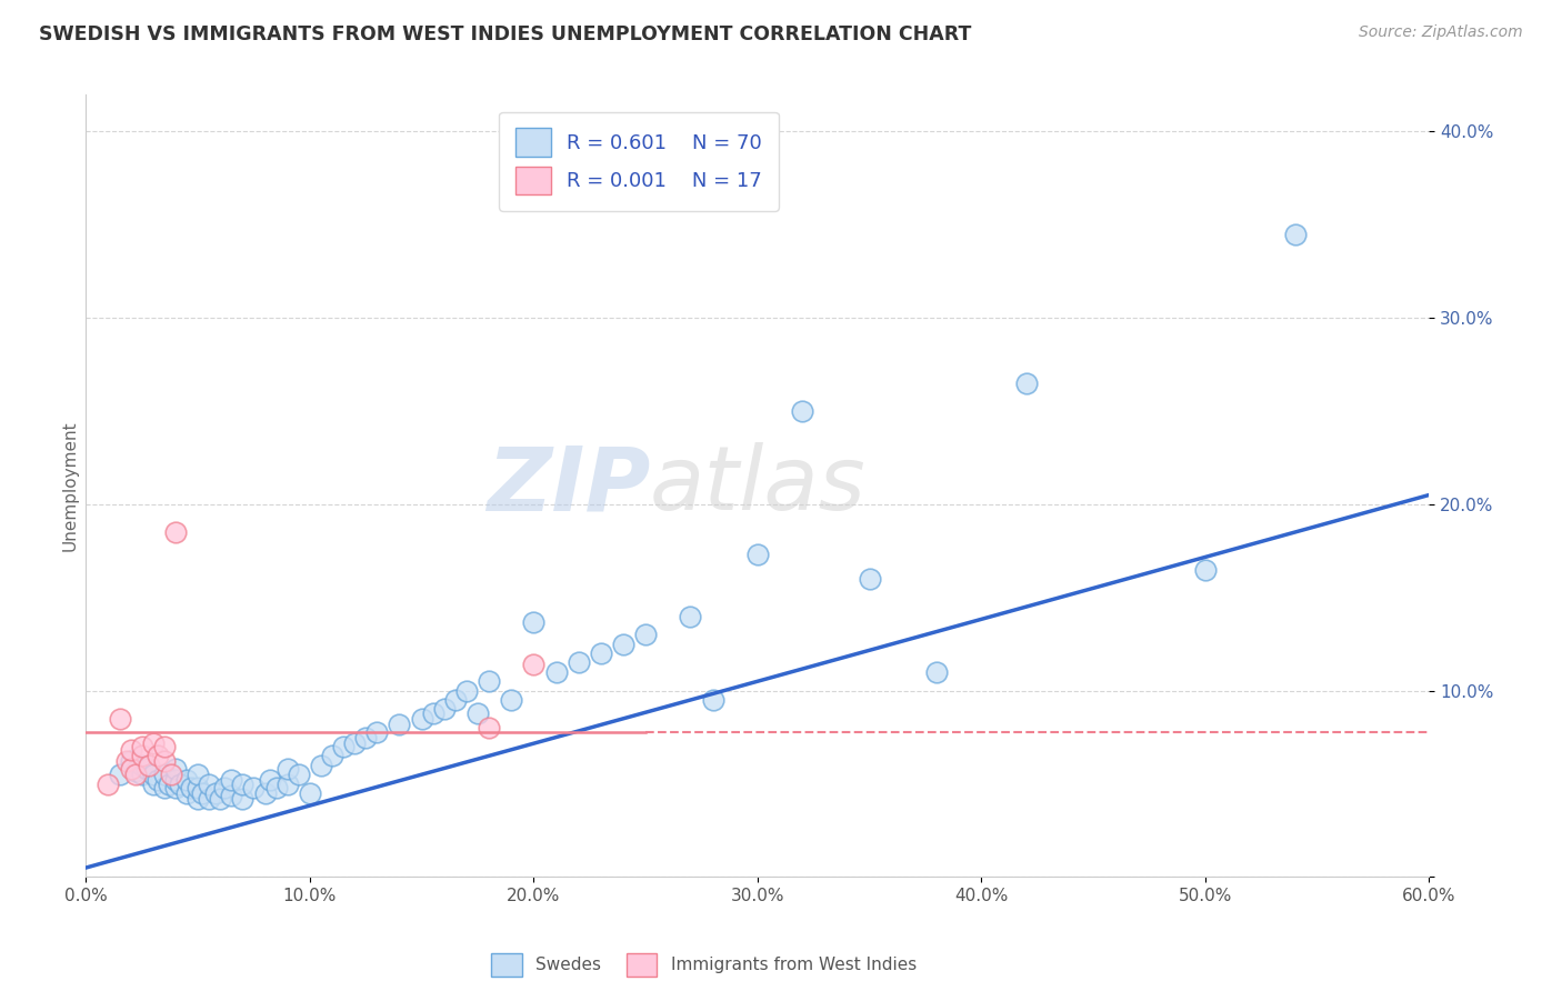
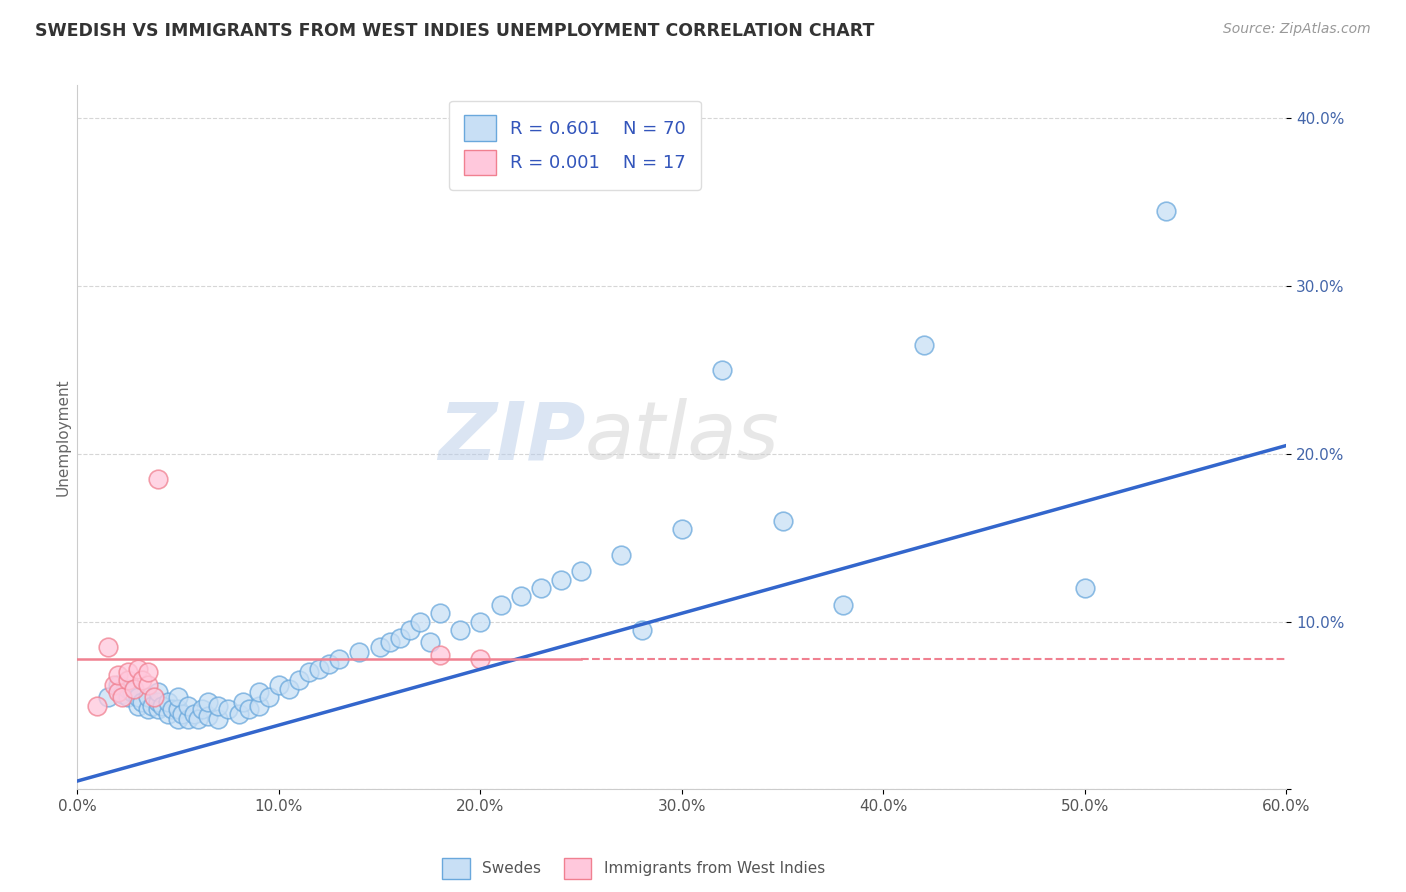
Swedes/10.0%: 4.5% -> 6.2%
Swedes/20.0%: 13.7% -> 10.0%
Immigrants from West Indies/20.0%: 11.4% -> 7.8%
Swedes/30.0%: 17.3% -> 15.5%
Swedes/50.0%: 16.5% -> 12.0%
